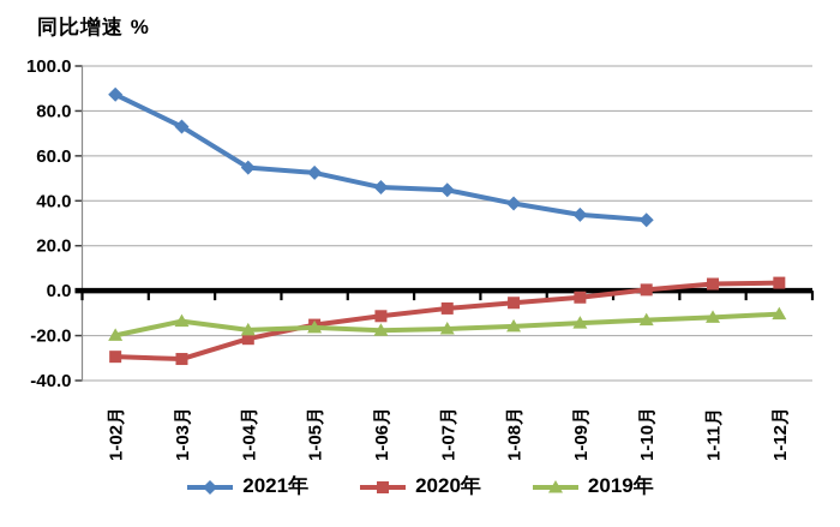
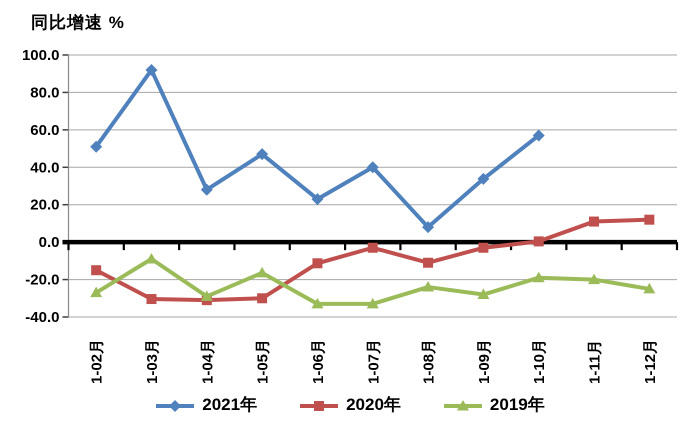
2021年/1-02月: 87 -> 51
2020年/1-02月: -29 -> -15
2019年/1-02月: -20 -> -27
2021年/1-03月: 73 -> 92
2019年/1-03月: -14 -> -9
2021年/1-04月: 55 -> 28
2020年/1-04月: -21 -> -31
2019年/1-04月: -18 -> -29
2021年/1-05月: 52 -> 47
2020年/1-05月: -15 -> -30
2021年/1-06月: 46 -> 23
2019年/1-06月: -18 -> -33
2021年/1-07月: 45 -> 40
2020年/1-07月: -8 -> -3
2019年/1-07月: -17 -> -33
2021年/1-08月: 39 -> 8
2020年/1-08月: -5 -> -11
2019年/1-08月: -16 -> -24
2019年/1-09月: -14 -> -28
2021年/1-10月: 32 -> 57
2019年/1-10月: -13 -> -19
2020年/1-11月: 3 -> 11
2019年/1-11月: -12 -> -20
2020年/1-12月: 4 -> 12
2019年/1-12月: -10 -> -25
